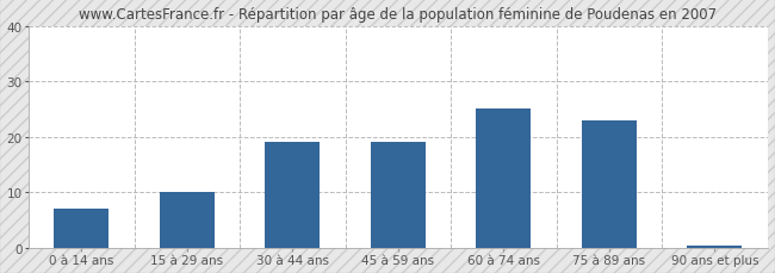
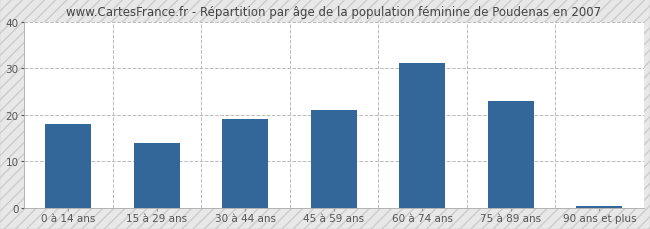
0 à 14 ans: 7.0 -> 18.0
15 à 29 ans: 10.0 -> 14.0
45 à 59 ans: 19.0 -> 21.0
60 à 74 ans: 25.0 -> 31.0
